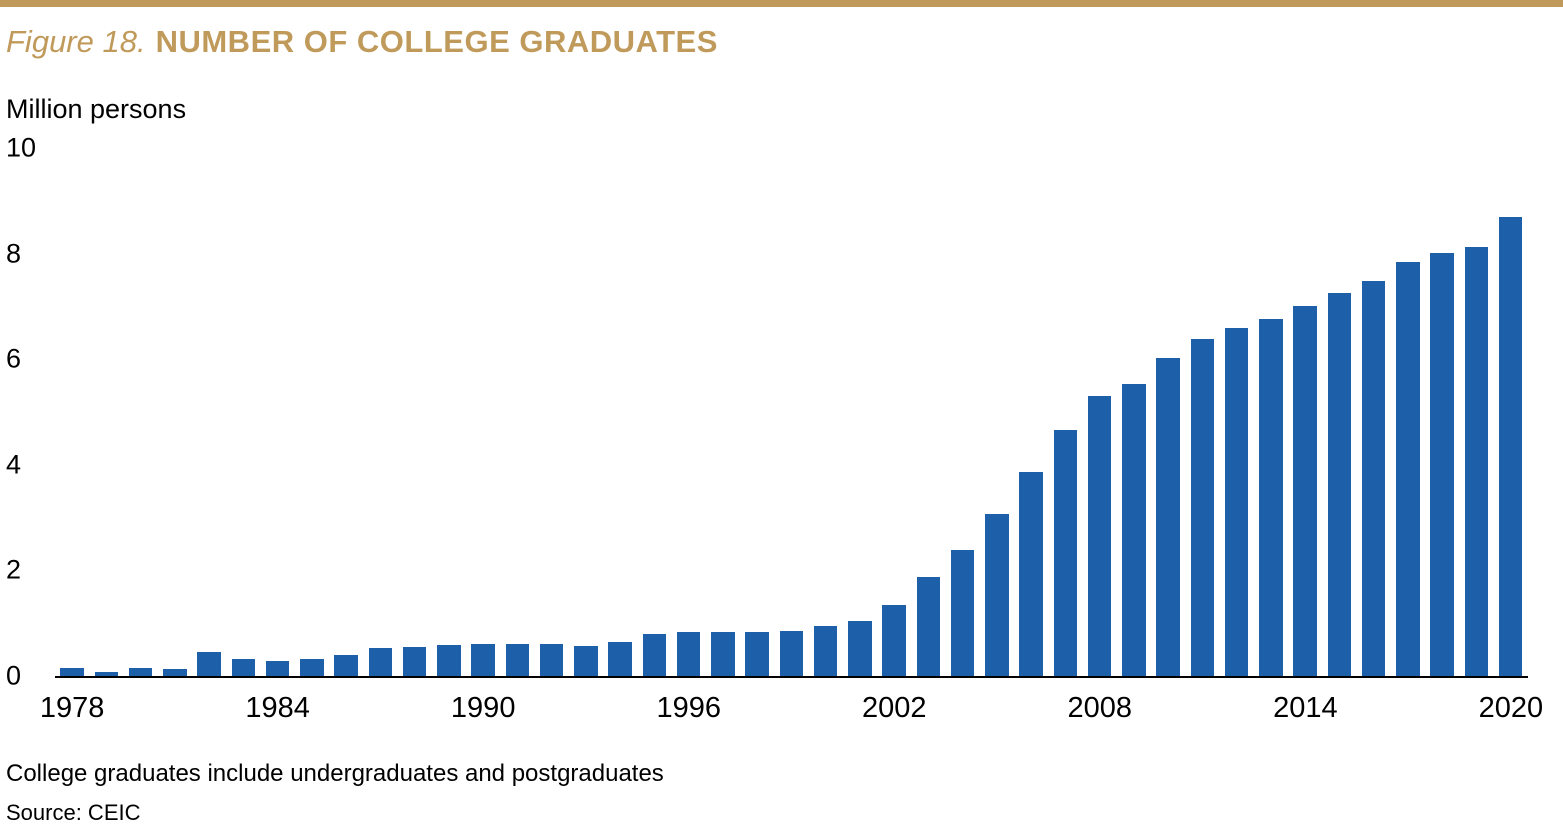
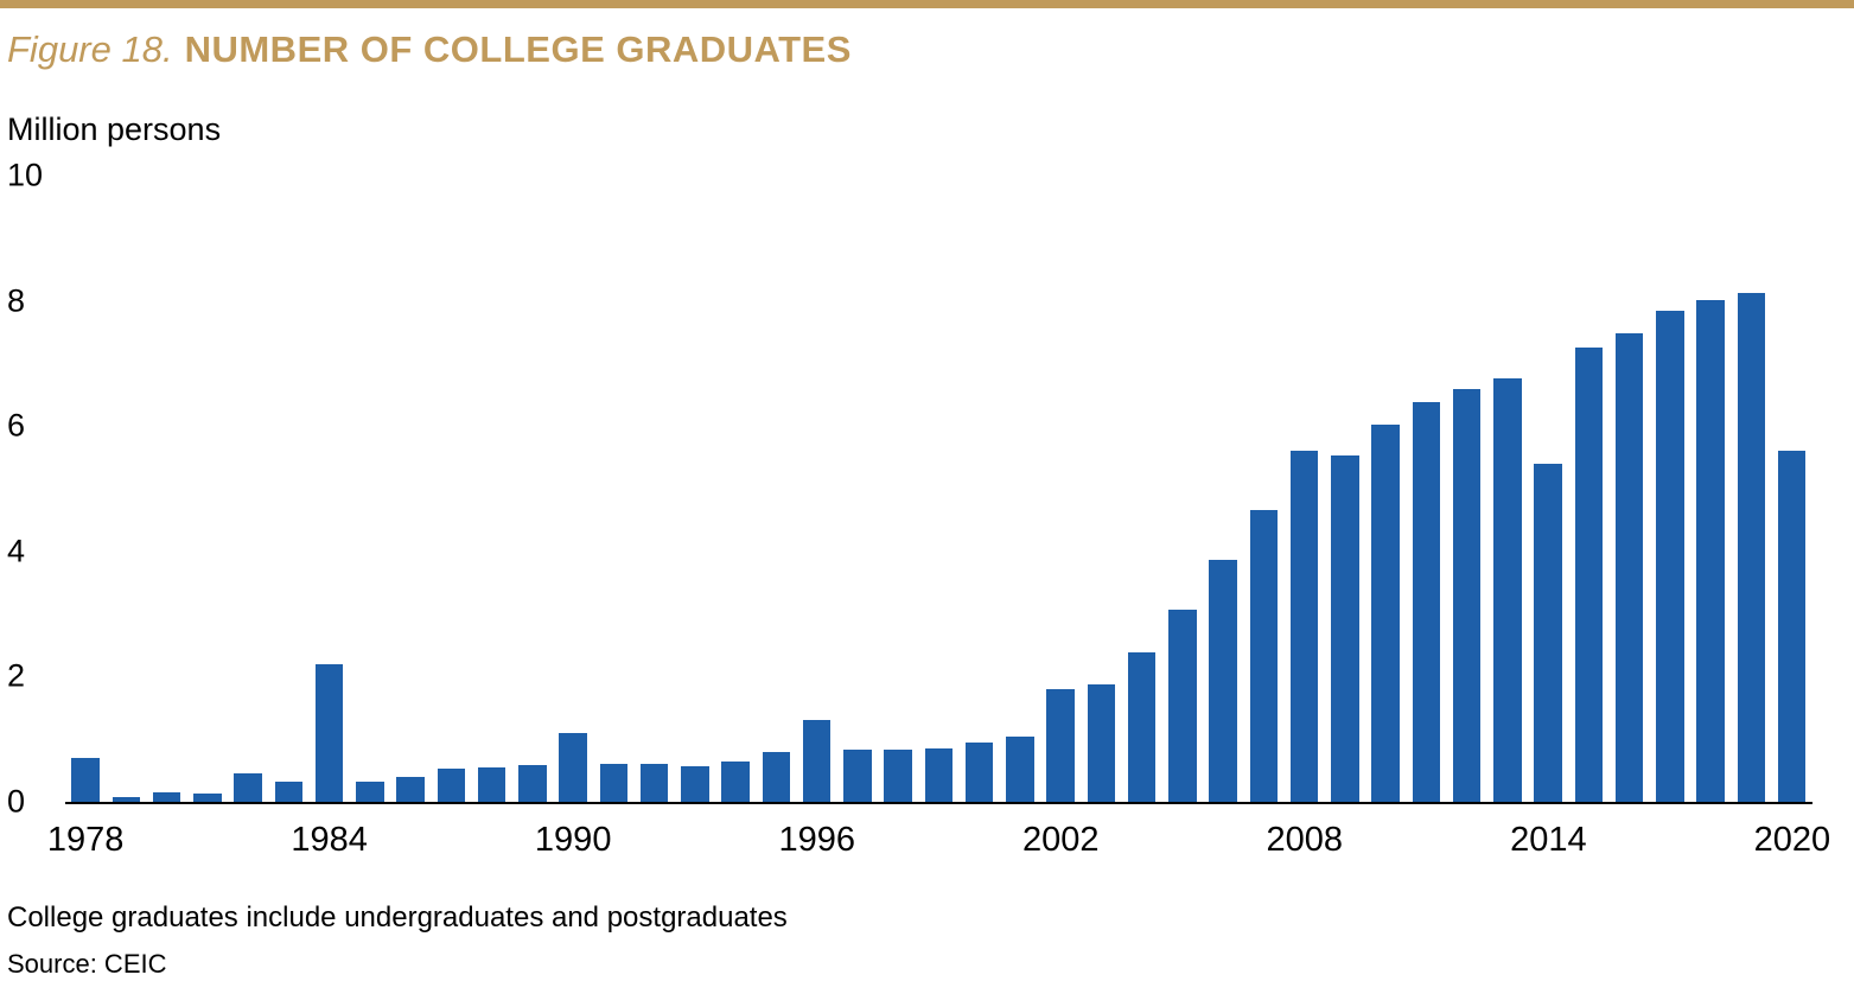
1978: 0.2 -> 0.7
1984: 0.3 -> 2.2
1990: 0.6 -> 1.1
1996: 0.8 -> 1.3
2002: 1.3 -> 1.8
2008: 5.3 -> 5.6
2014: 7.0 -> 5.4
2020: 8.7 -> 5.6
